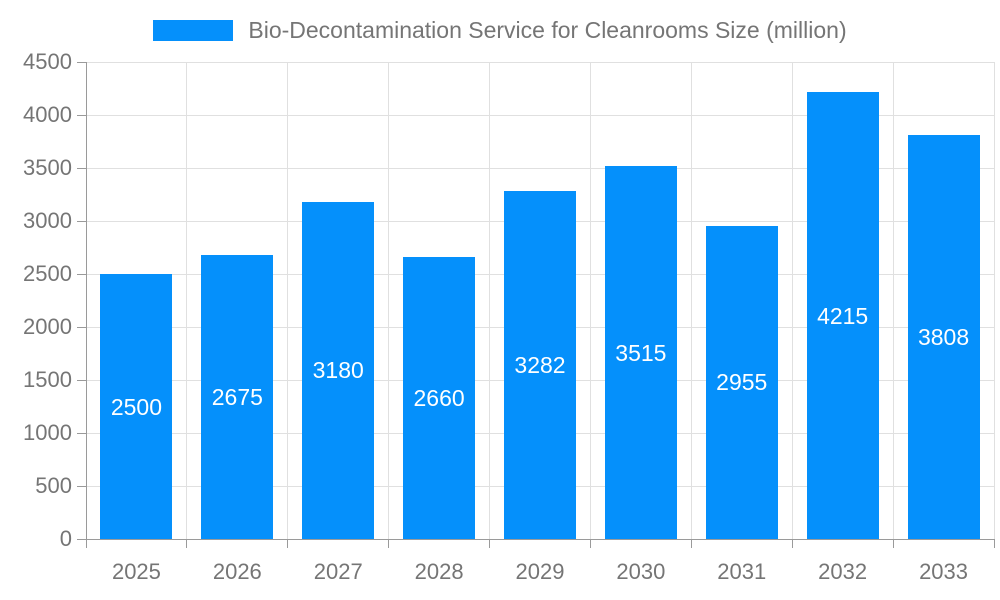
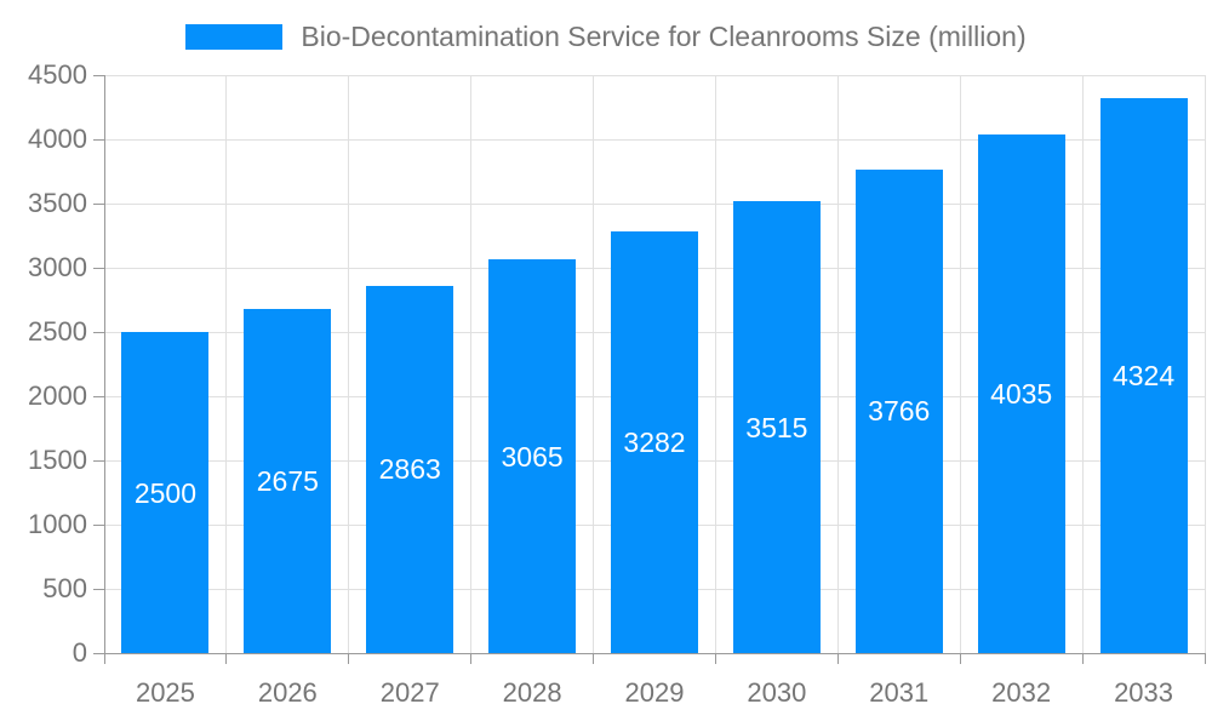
2027: 3180 -> 2863
2028: 2660 -> 3065
2031: 2955 -> 3766
2032: 4215 -> 4035
2033: 3808 -> 4324
